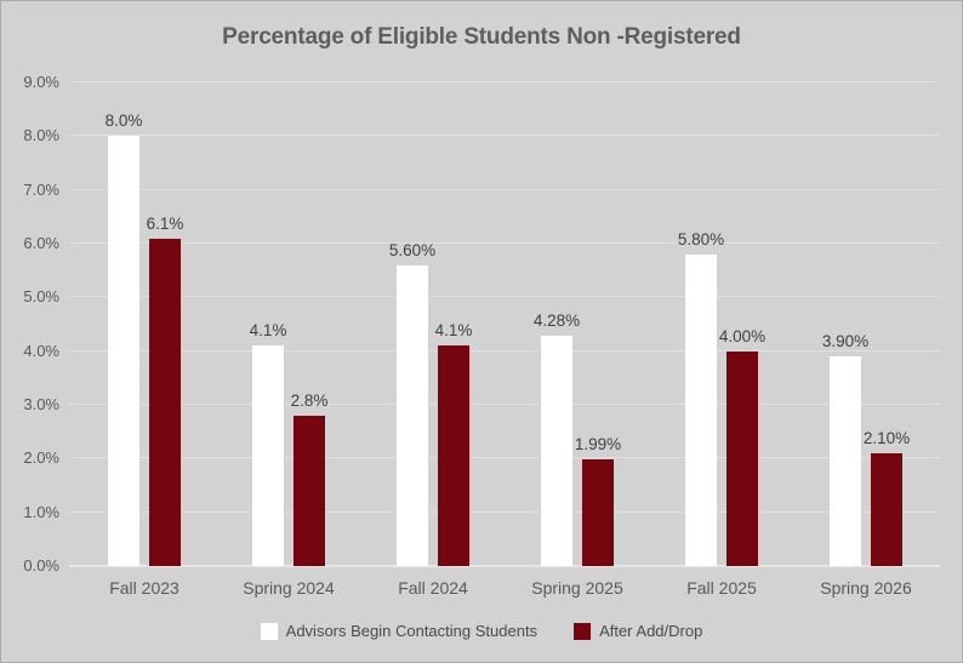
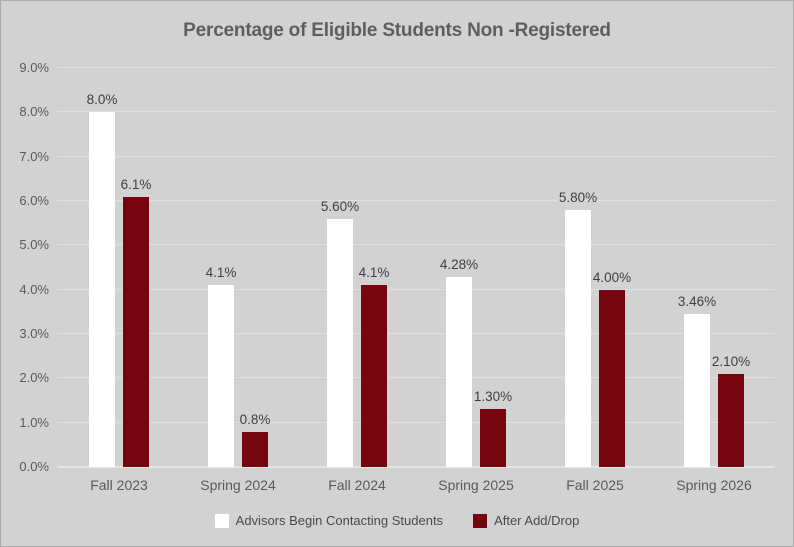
After Add/Drop/Spring 2024: 2.8% -> 0.8%
After Add/Drop/Spring 2025: 1.99% -> 1.30%
Advisors Begin Contacting Students/Spring 2026: 3.90% -> 3.46%
